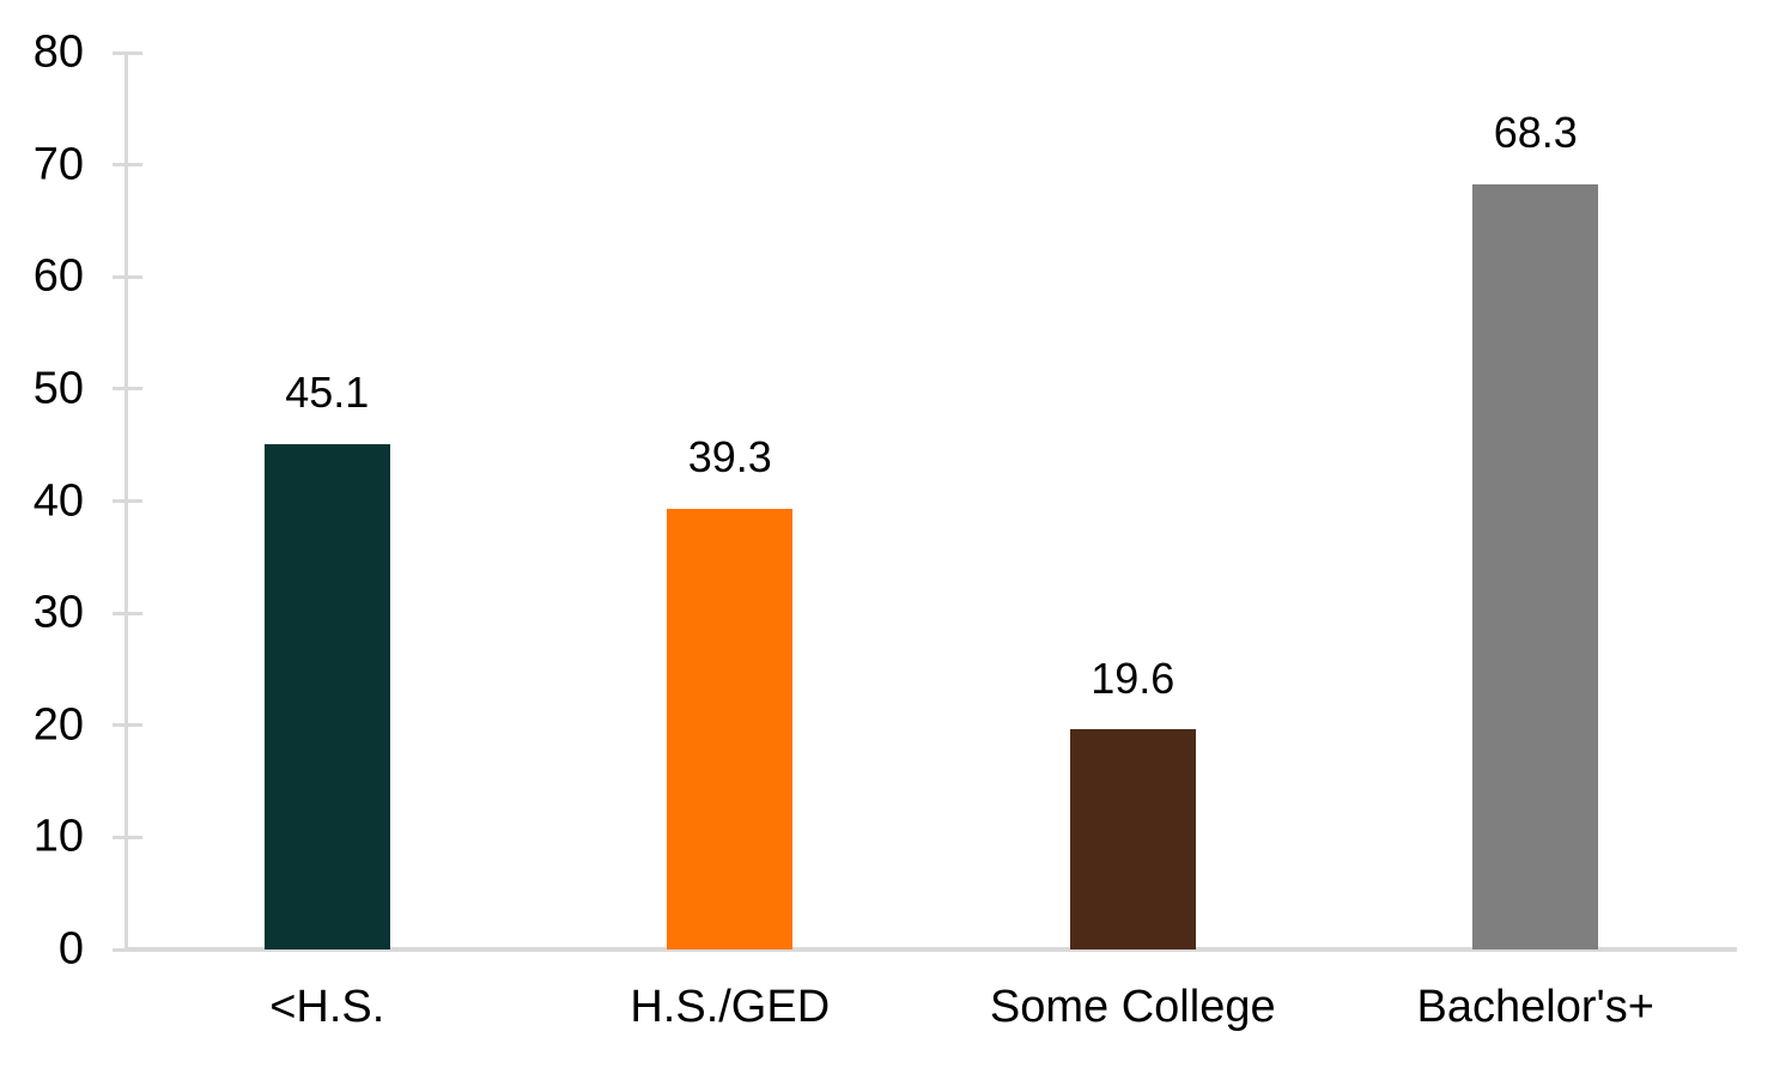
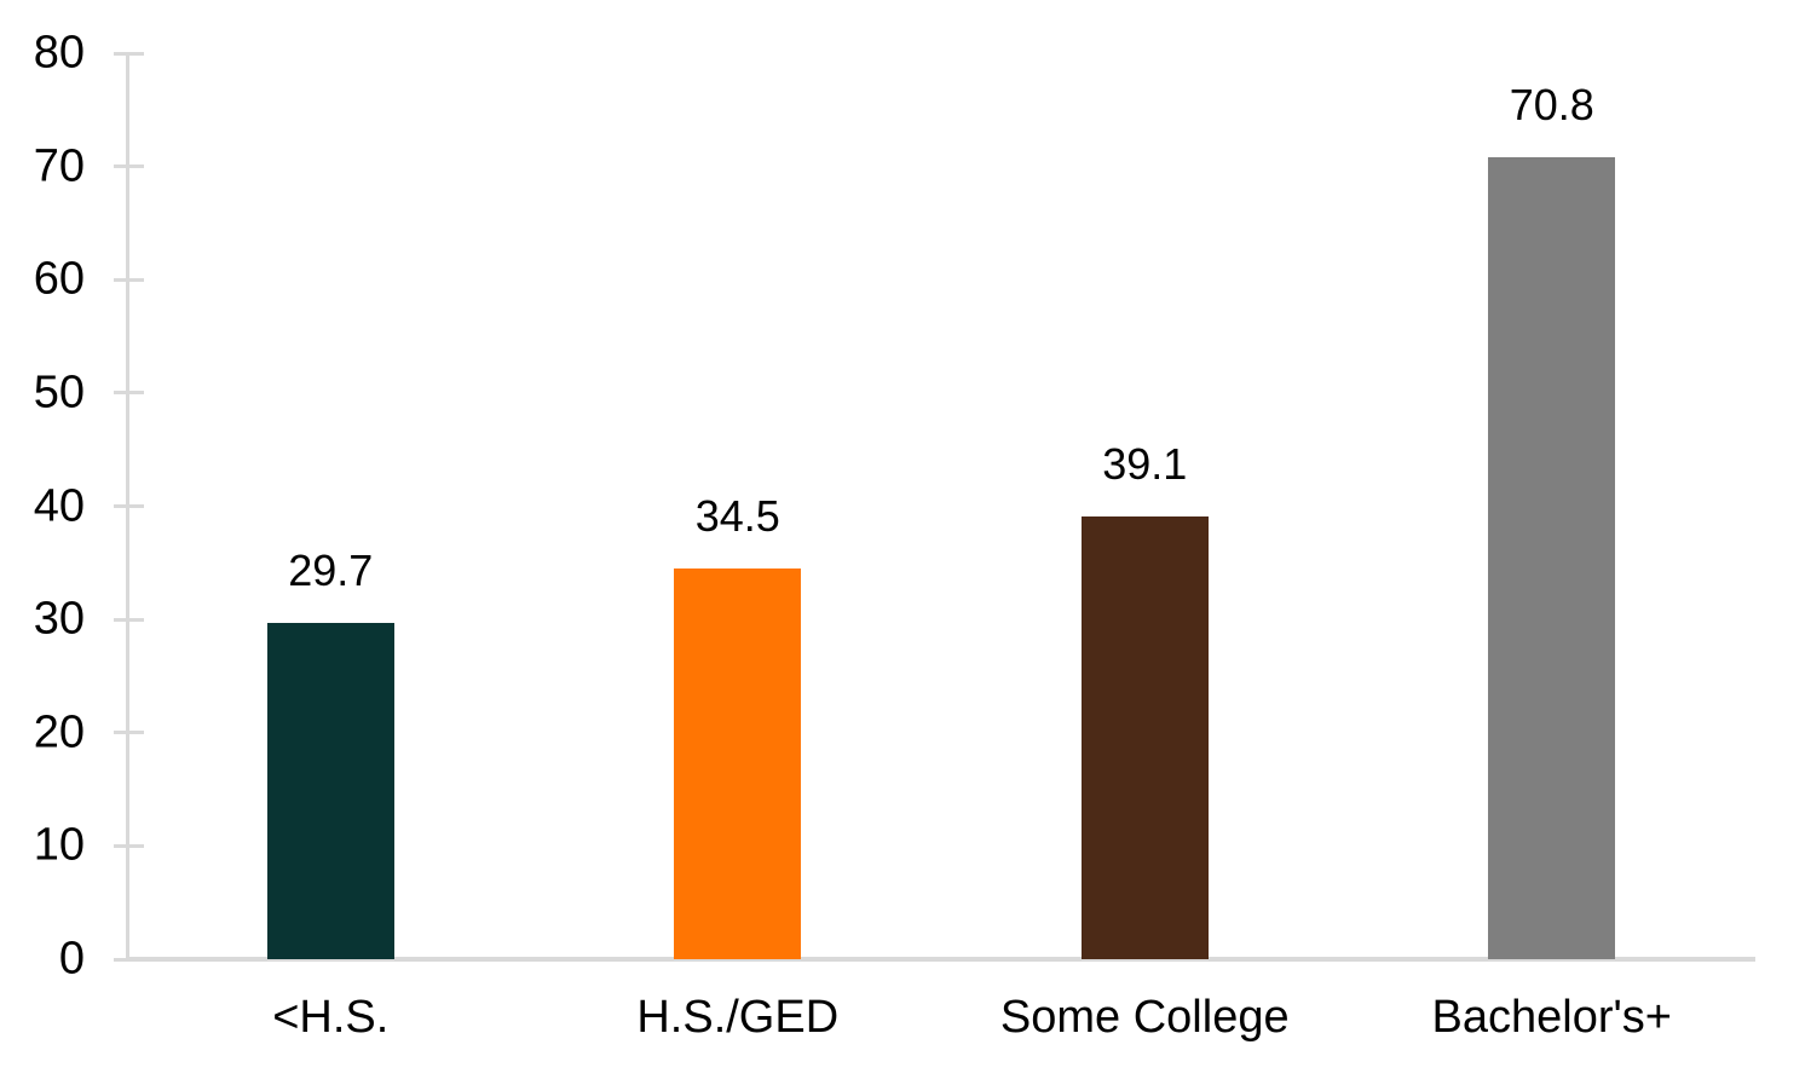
<H.S.: 45.1 -> 29.7
H.S./GED: 39.3 -> 34.5
Some College: 19.6 -> 39.1
Bachelor's+: 68.3 -> 70.8
